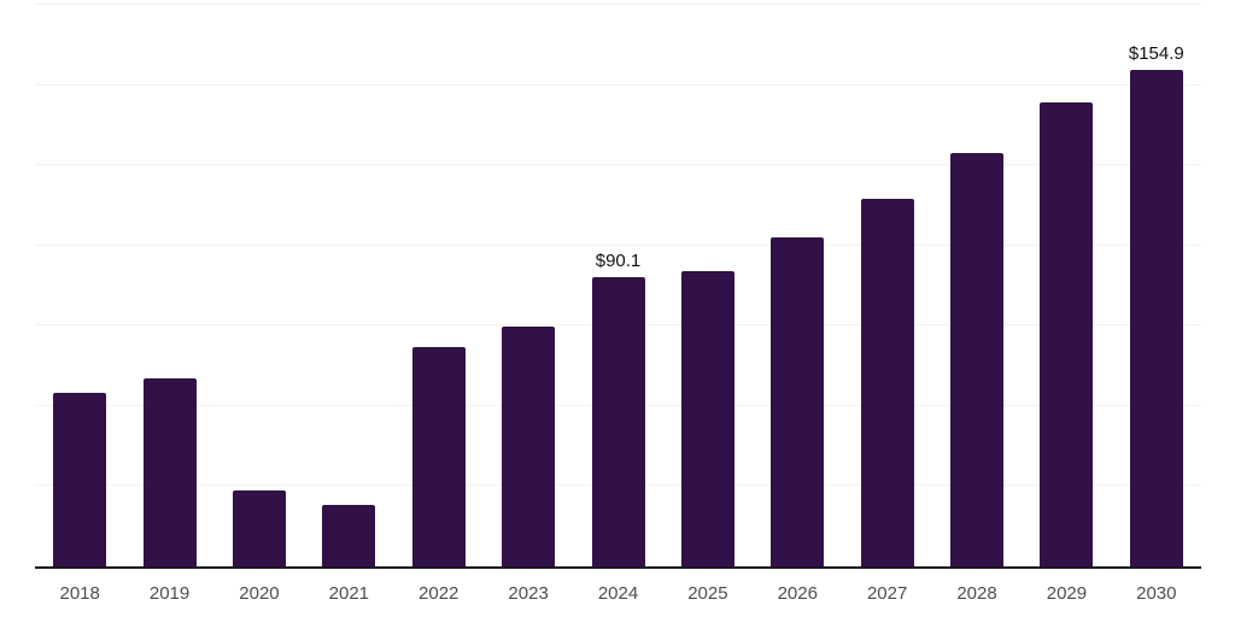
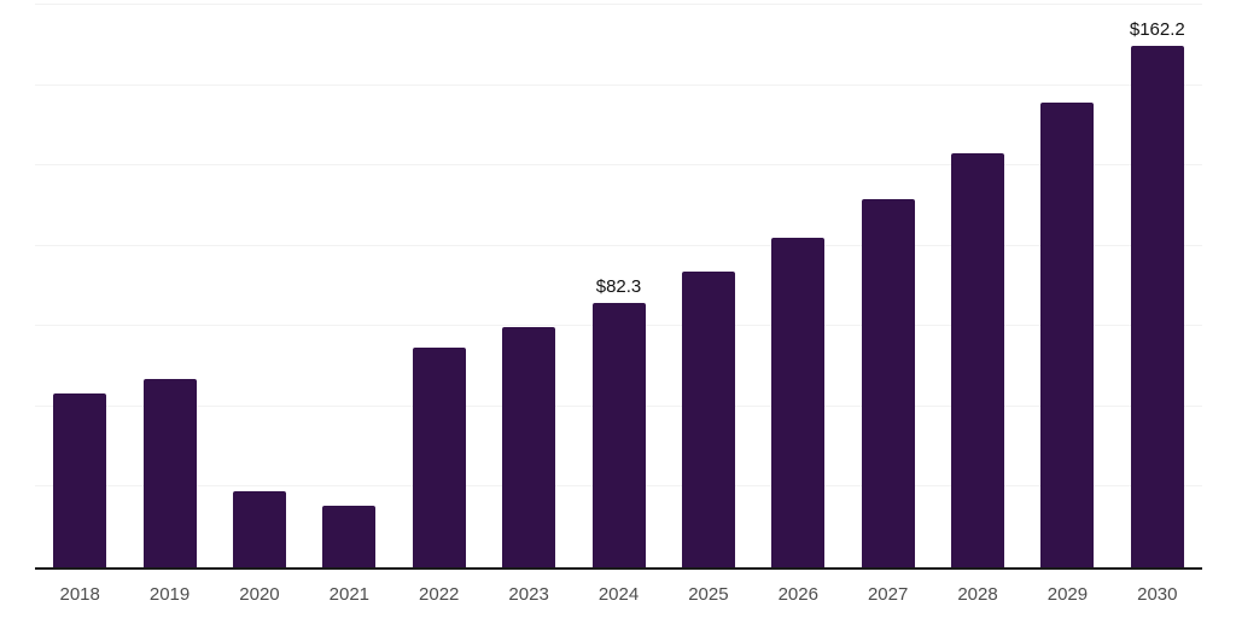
2024: $90.1 -> $82.3
2030: $154.9 -> $162.2
